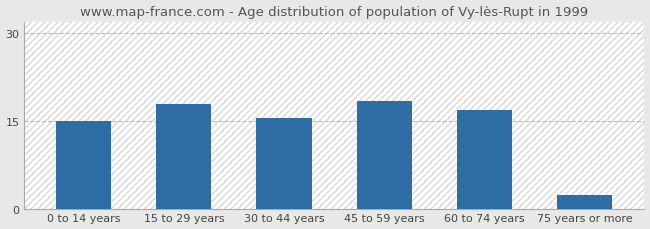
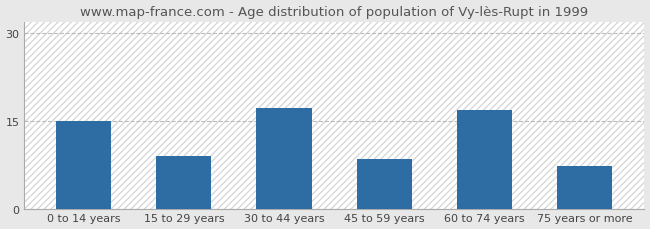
15 to 29 years: 18.0 -> 9.0
30 to 44 years: 15.5 -> 17.2
45 to 59 years: 18.5 -> 8.6
75 years or more: 2.5 -> 7.4
